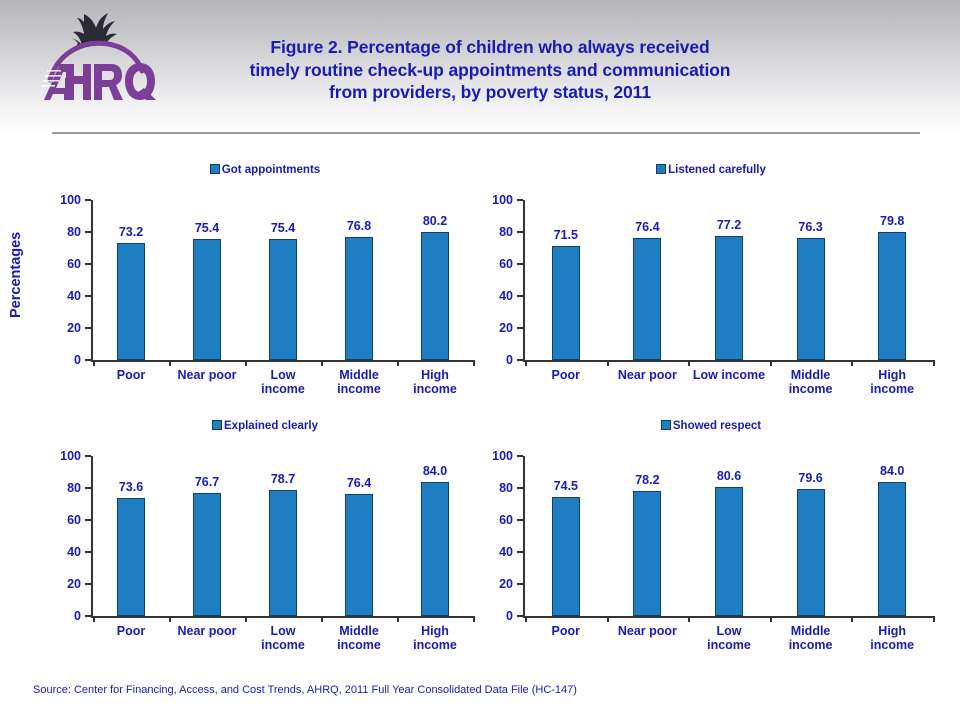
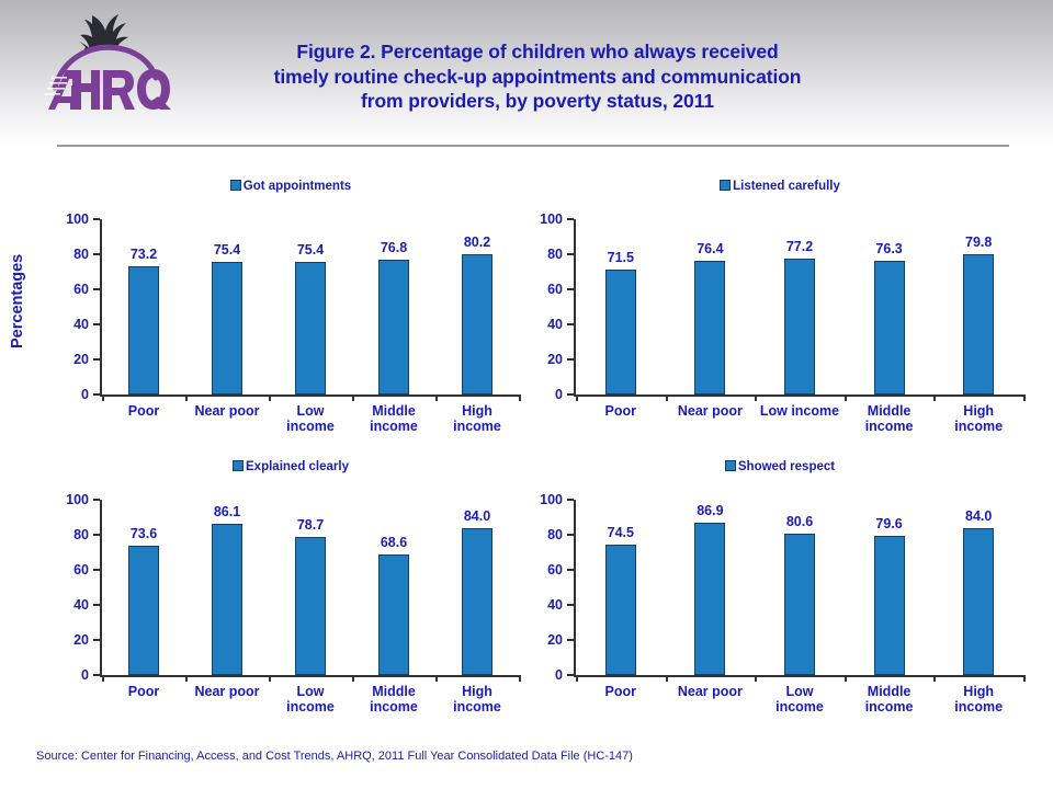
Explained clearly/Near poor: 76.7 -> 86.1
Explained clearly/Middle income: 76.4 -> 68.6
Showed respect/Near poor: 78.2 -> 86.9
